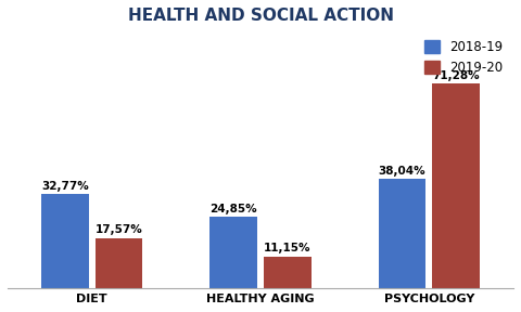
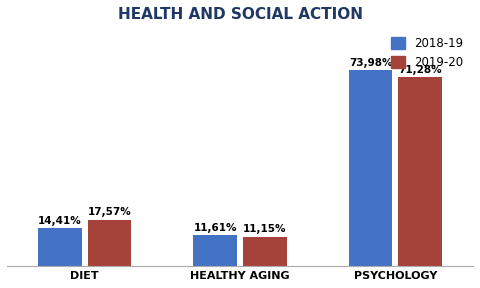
2018-19/DIET: 32,77% -> 14,41%
2018-19/HEALTHY AGING: 24,85% -> 11,61%
2018-19/PSYCHOLOGY: 38,04% -> 73,98%
